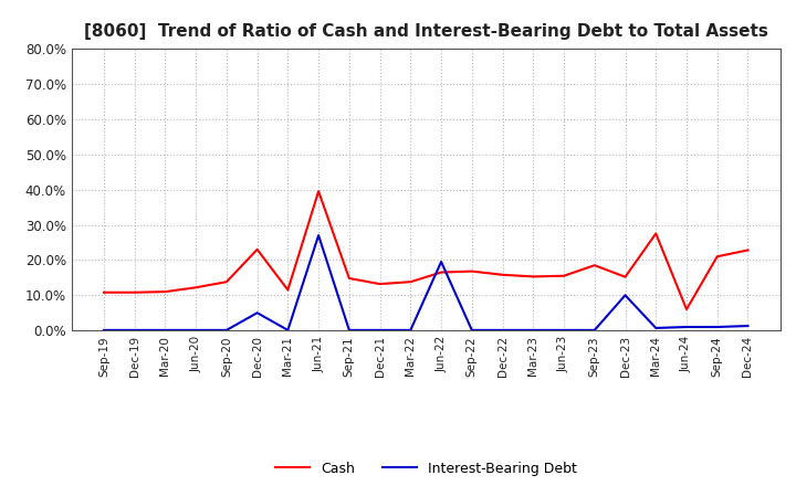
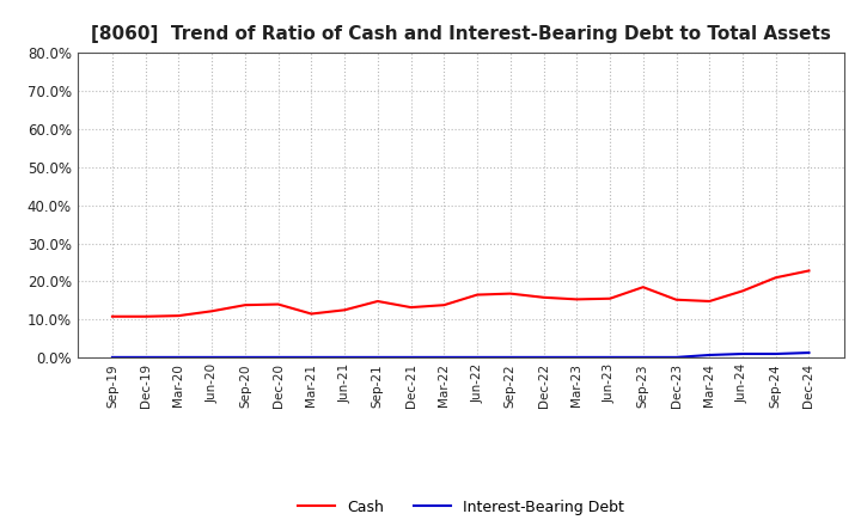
Cash/Dec-20: 23.0% -> 14.0%
Interest-Bearing Debt/Dec-20: 5.0% -> 0.1%
Cash/Jun-21: 39.5% -> 12.5%
Interest-Bearing Debt/Jun-21: 27.0% -> 0.1%
Interest-Bearing Debt/Jun-22: 19.5% -> 0.1%
Interest-Bearing Debt/Dec-23: 10.0% -> 0.1%
Cash/Mar-24: 27.5% -> 14.8%
Cash/Jun-24: 6.0% -> 17.5%
